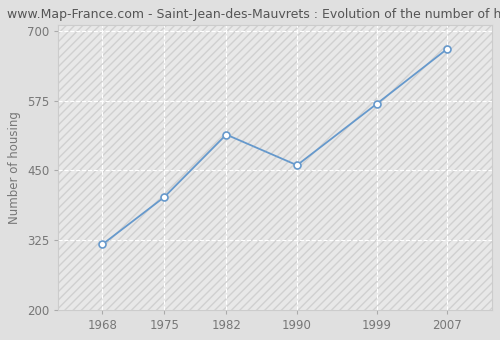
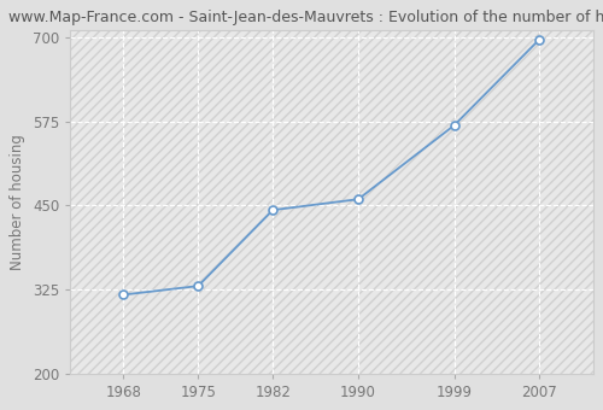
1975: 402 -> 330
1982: 514 -> 443
2007: 668 -> 697
